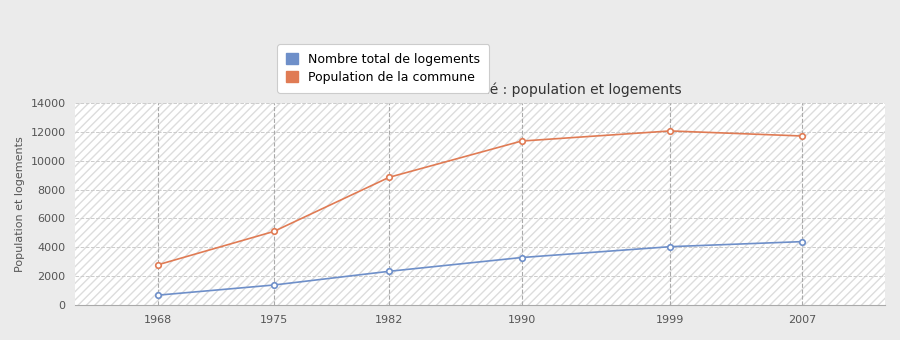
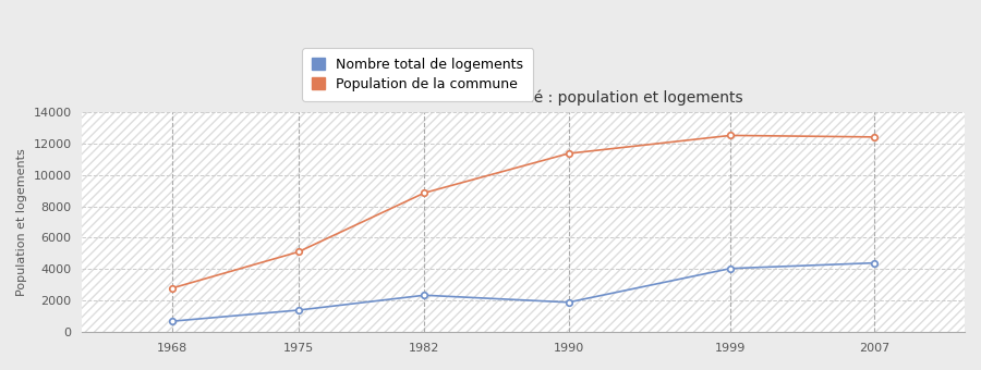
Nombre total de logements/1990: 3300 -> 1900
Population de la commune/1999: 12000 -> 12500
Population de la commune/2007: 11700 -> 12400
